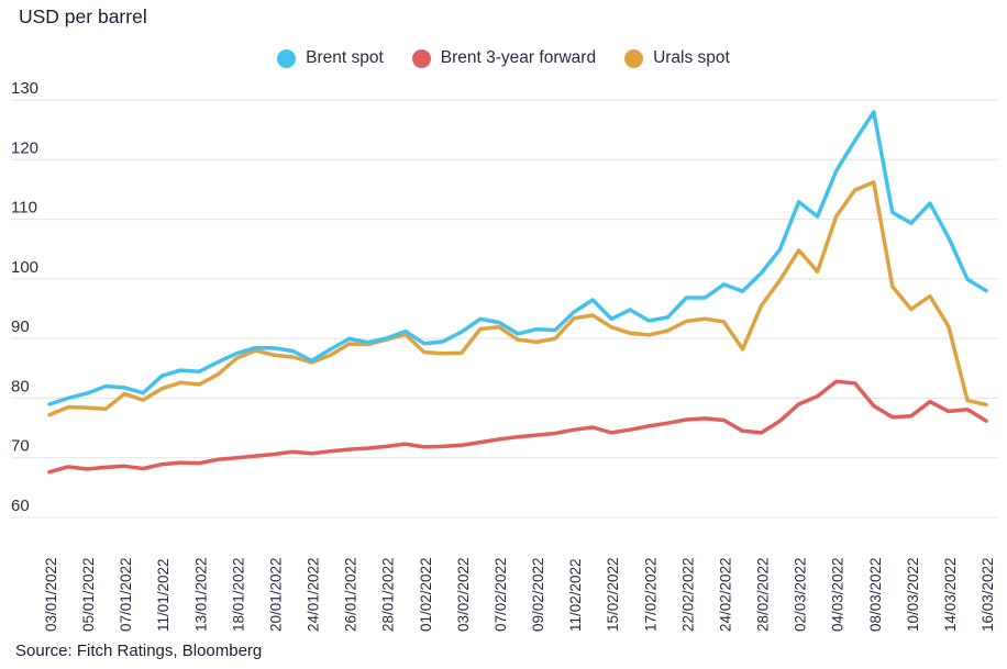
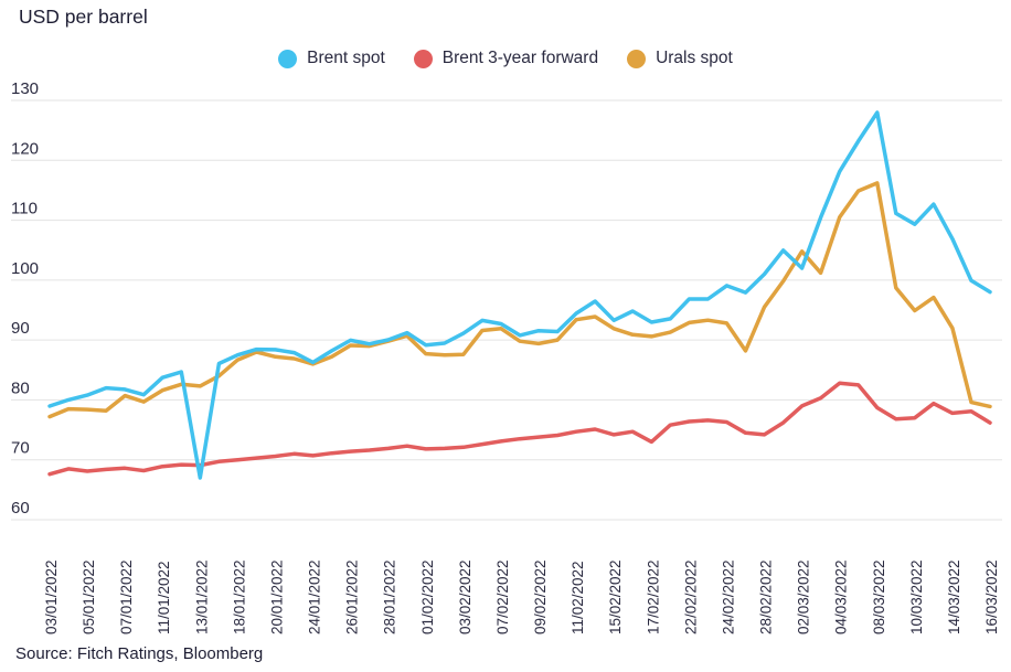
Brent spot/13/01/2022: 84 -> 67
Brent 3-year forward/17/02/2022: 75 -> 73
Brent spot/02/03/2022: 113 -> 102
